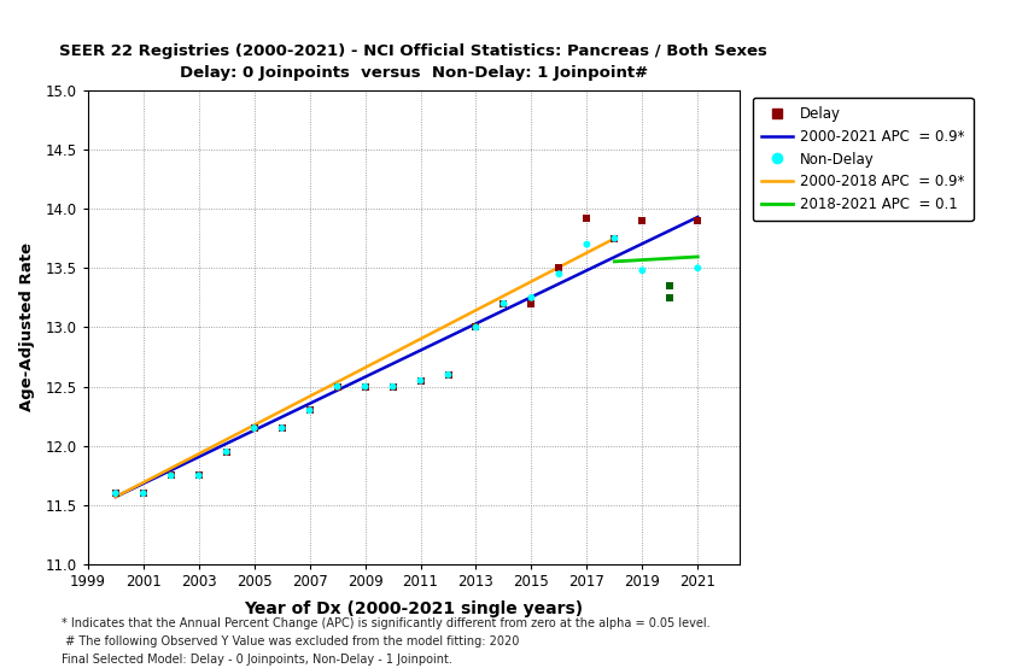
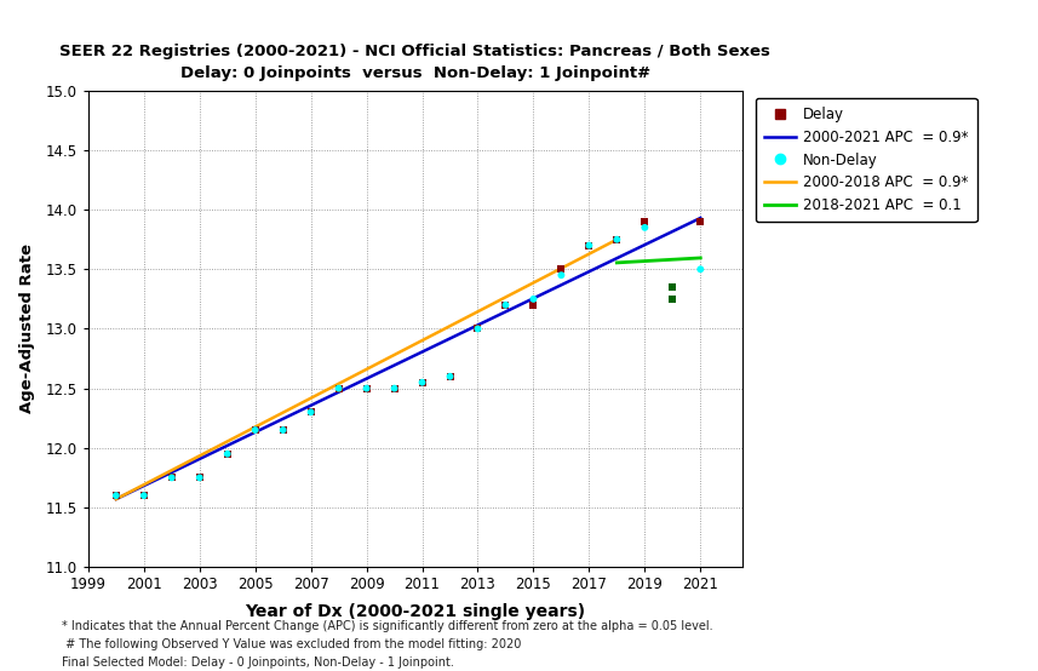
Delay/2017: 13.92 -> 13.70
Non-Delay/2019: 13.48 -> 13.85
